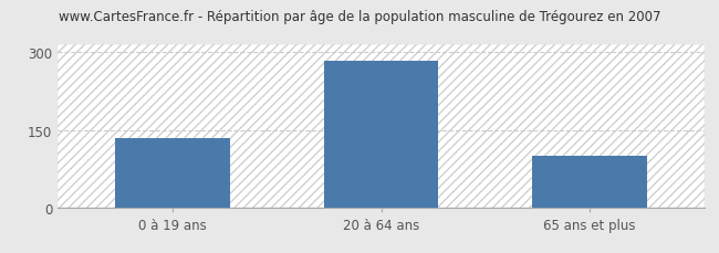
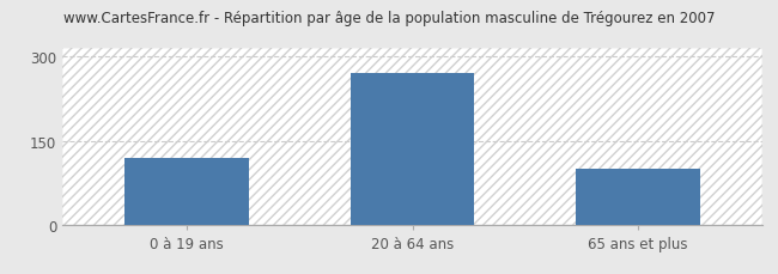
0 à 19 ans: 135 -> 120
20 à 64 ans: 283 -> 270
